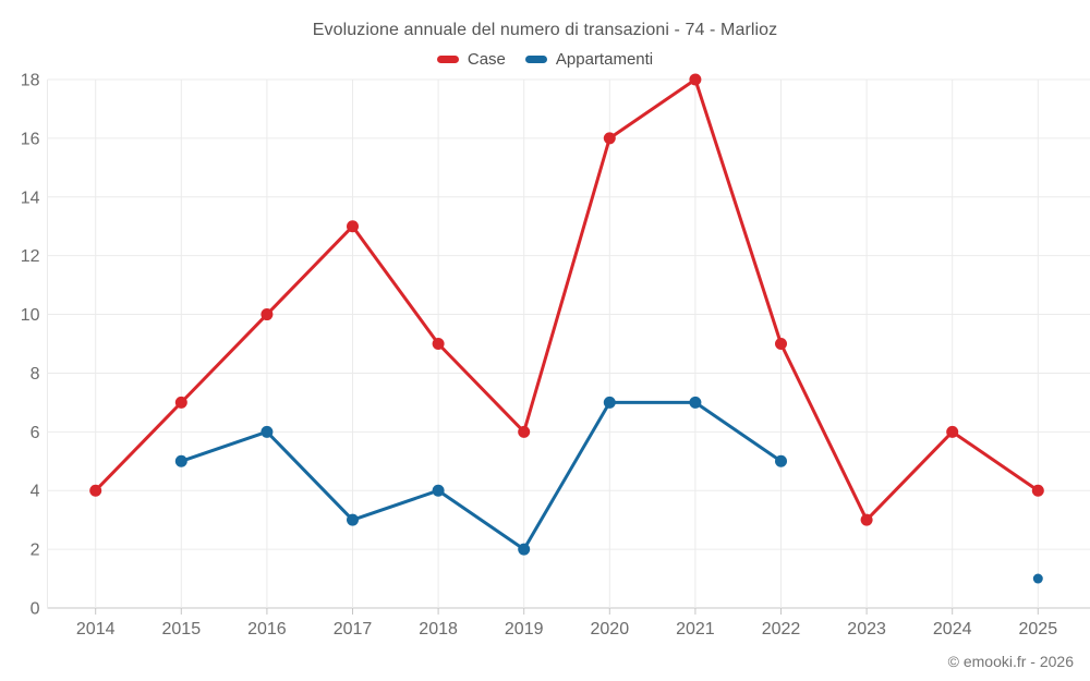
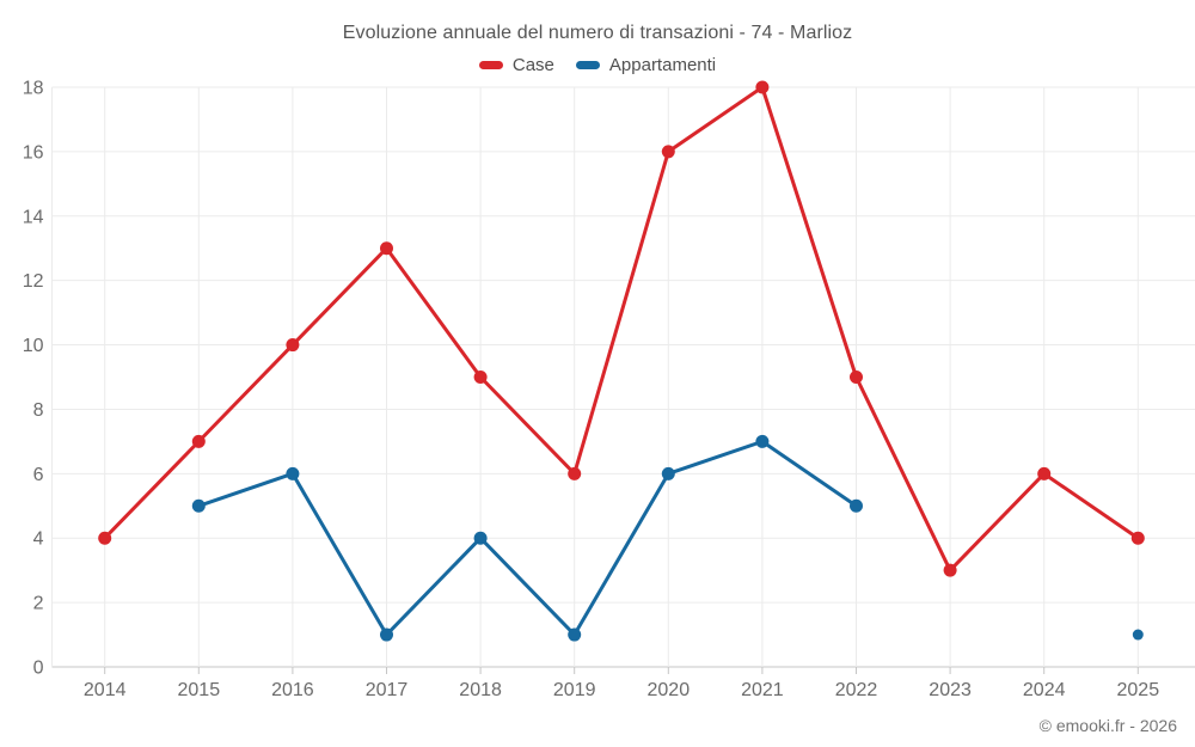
Appartamenti/2017: 3 -> 1
Appartamenti/2019: 2 -> 1
Appartamenti/2020: 7 -> 6
